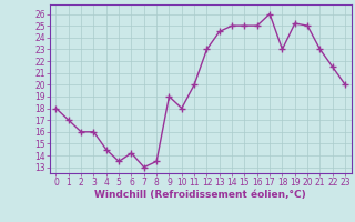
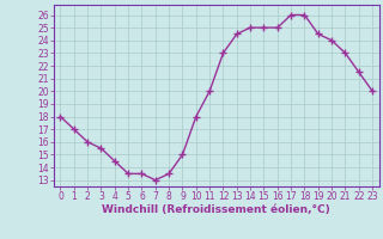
3: 16.0 -> 15.5
6: 14.2 -> 13.5
9: 19.0 -> 15.0
18: 23.0 -> 26.0
19: 25.2 -> 24.5
20: 25.0 -> 24.0
